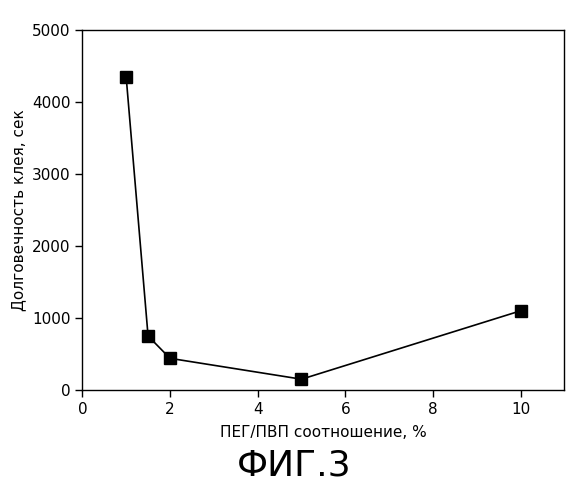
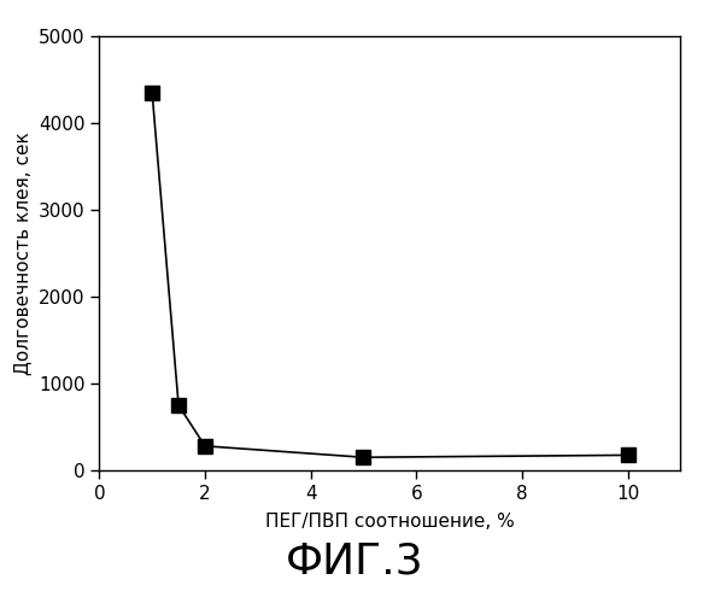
2: 440 -> 280
10: 1100 -> 180
